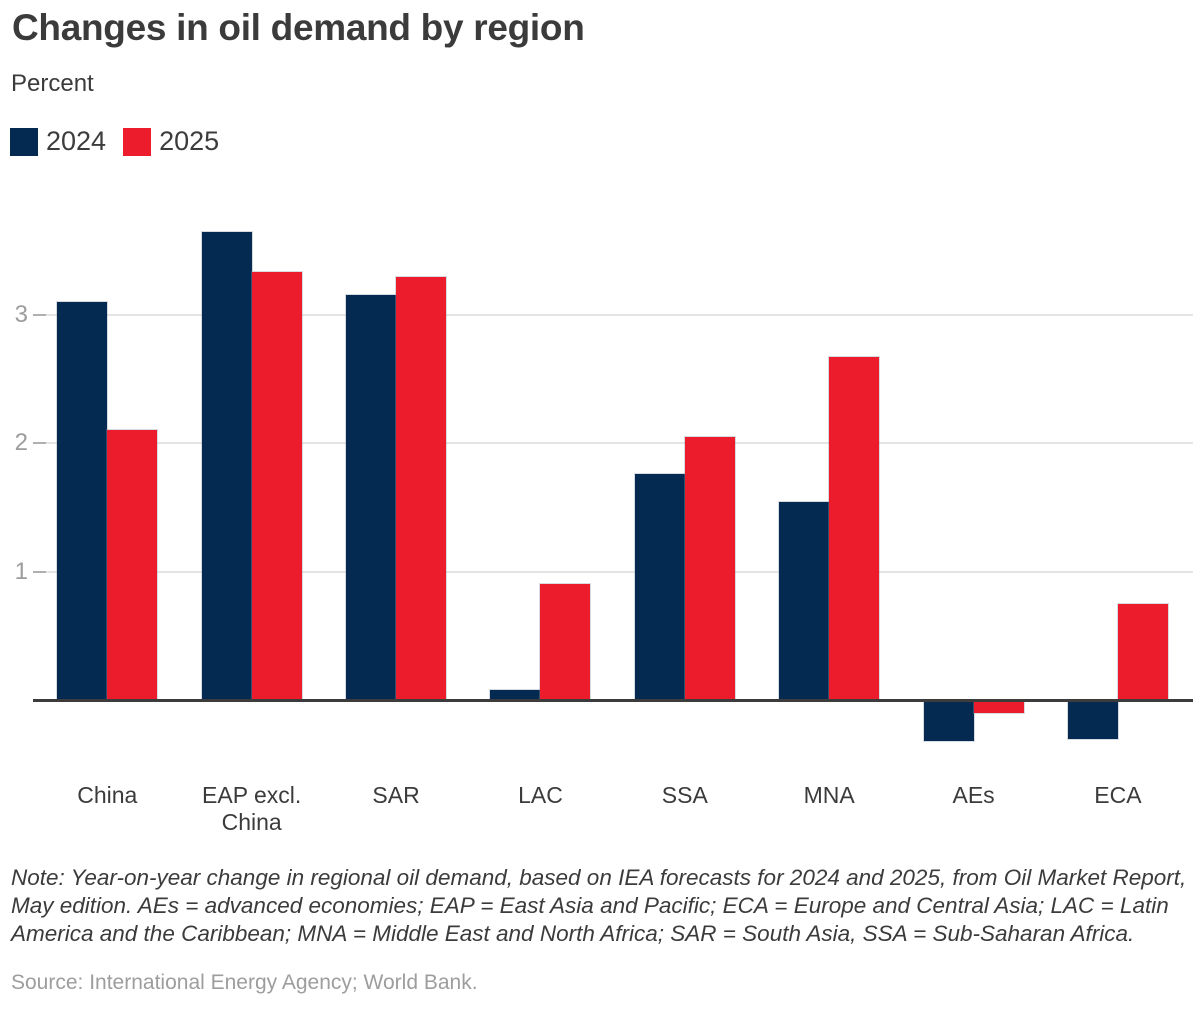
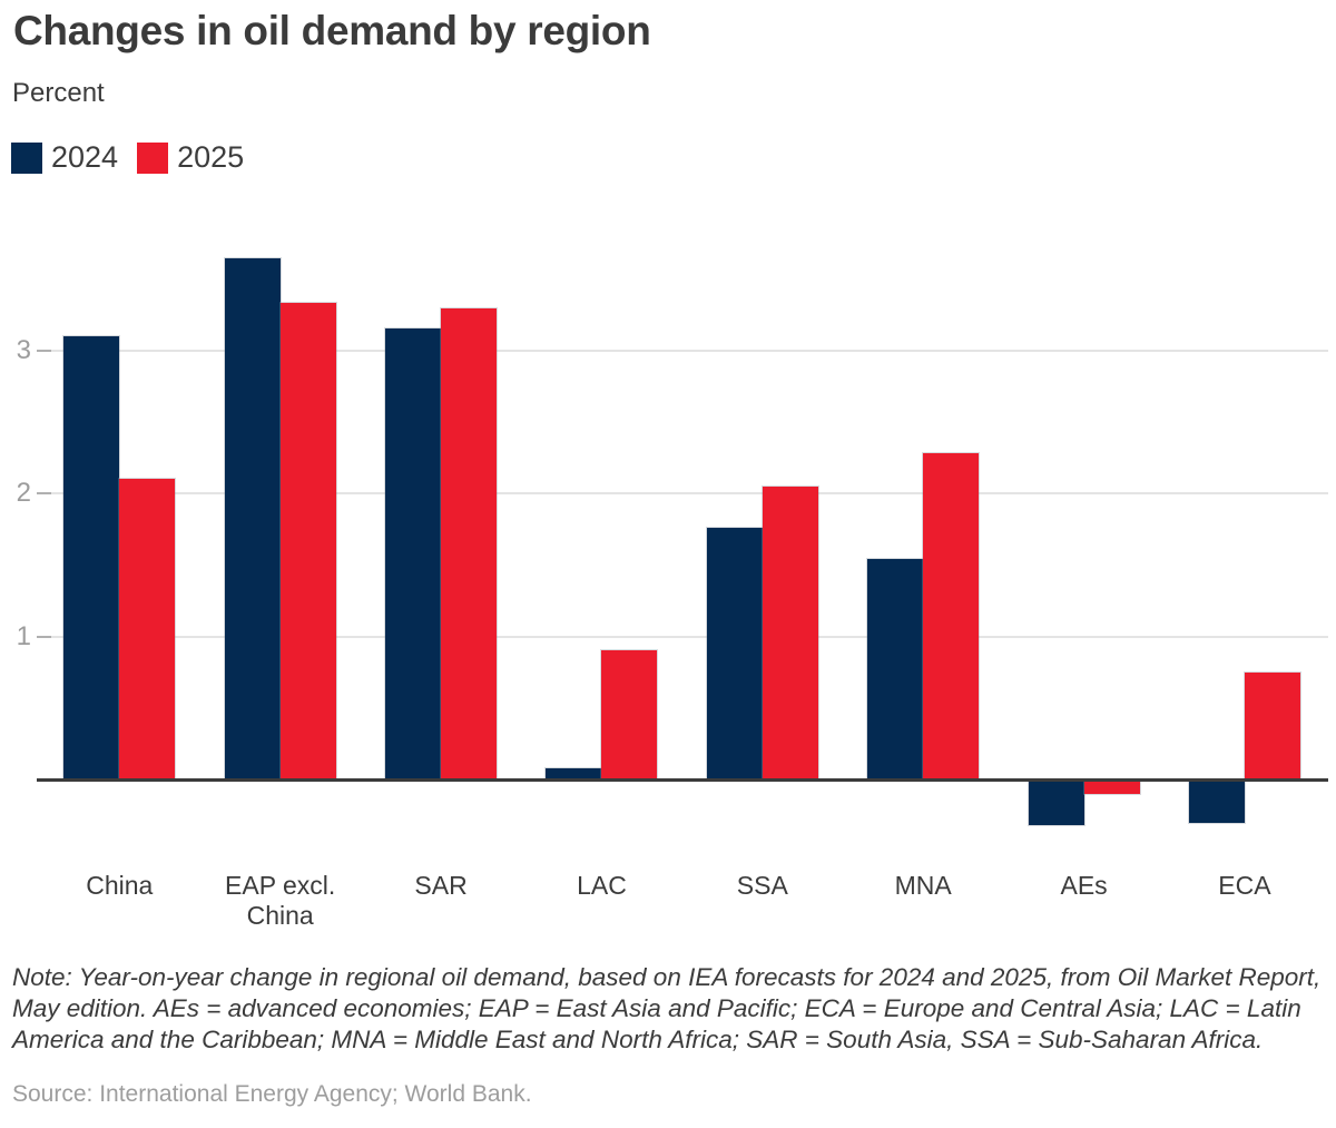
2025/MNA: 2.67 -> 2.28
